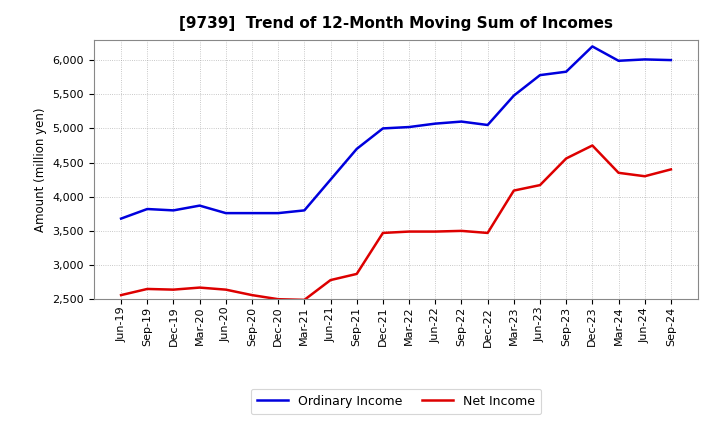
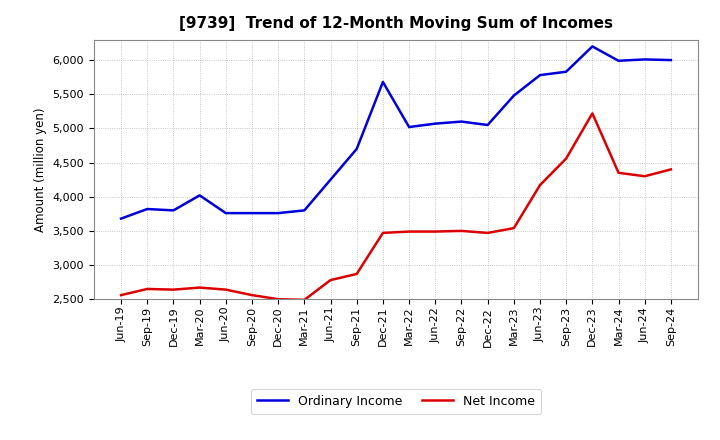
Ordinary Income/Mar-20: 3,870 -> 4,020
Ordinary Income/Dec-21: 5,000 -> 5,680
Net Income/Mar-23: 4,090 -> 3,540
Net Income/Dec-23: 4,750 -> 5,220
